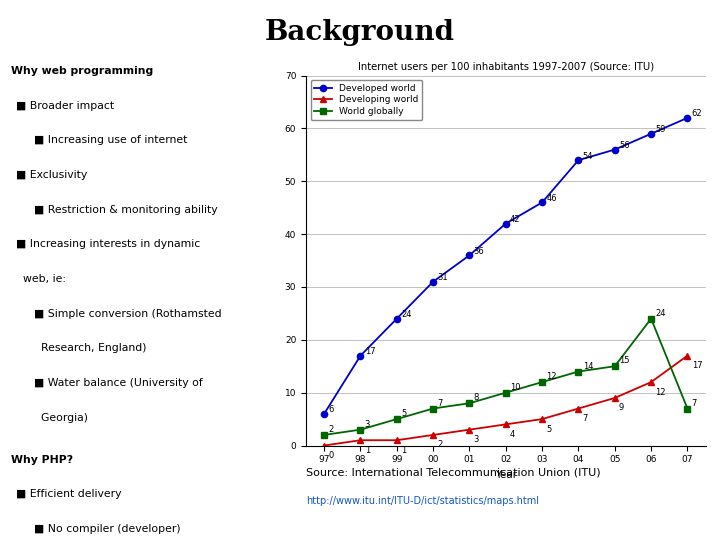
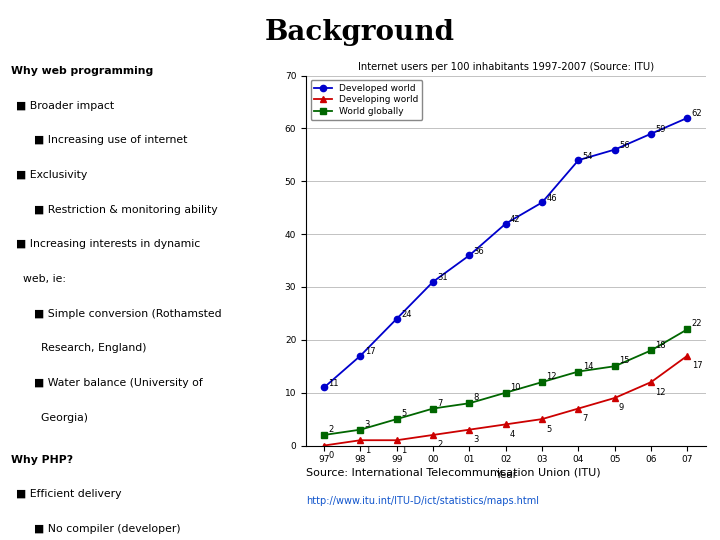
Developed world/97: 6 -> 11
World globally/06: 24 -> 18
World globally/07: 7 -> 22
